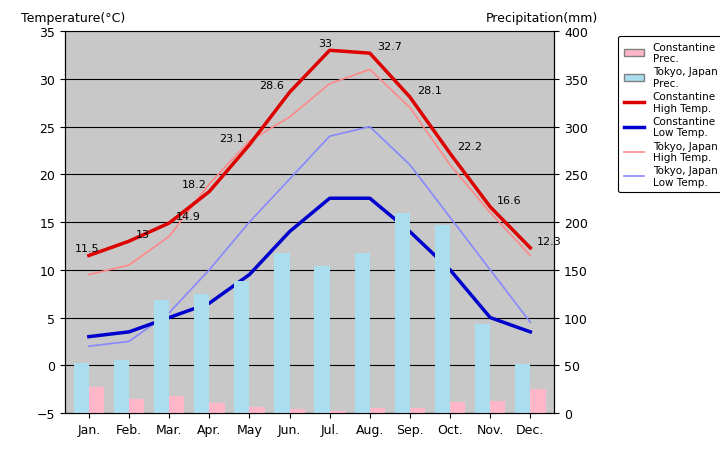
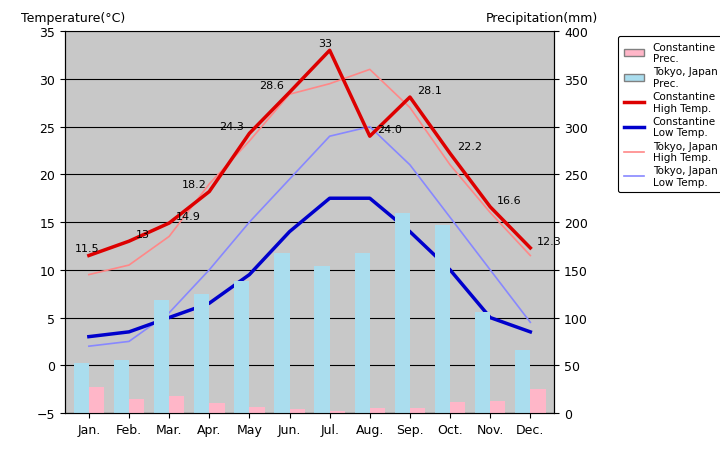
Constantine High Temp./May: 23.1 -> 24.3
Tokyo, Japan High Temp./Jun.: 26.0 -> 28.4
Constantine High Temp./Aug.: 32.7 -> 24.0
Tokyo, Japan Prec./Nov.: 93 -> 106
Tokyo, Japan Prec./Dec.: 51 -> 66
